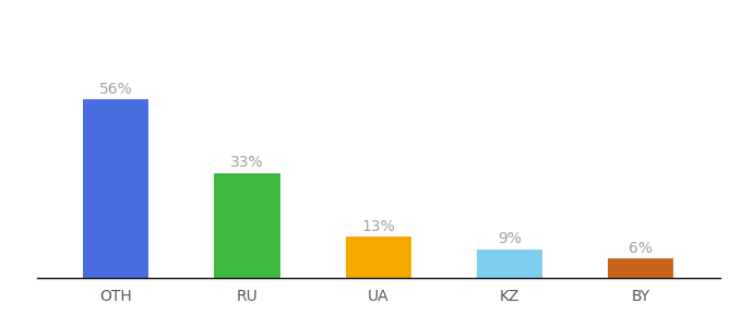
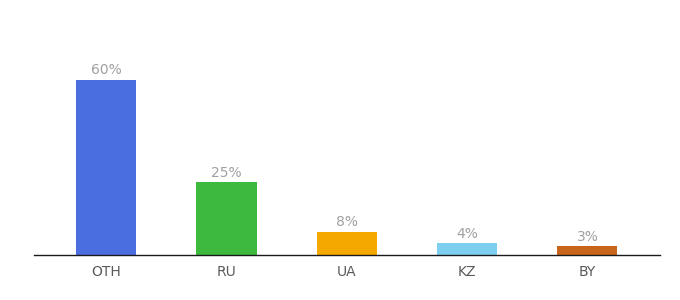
OTH: 56% -> 60%
RU: 33% -> 25%
UA: 13% -> 8%
KZ: 9% -> 4%
BY: 6% -> 3%
